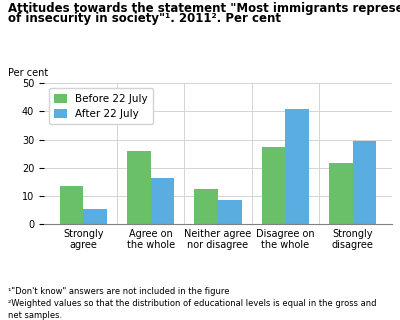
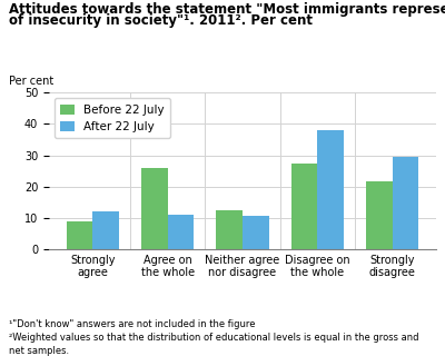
Before 22 July/Strongly agree: 13.5 -> 9.0
After 22 July/Strongly agree: 5.5 -> 12.0
After 22 July/Agree on the whole: 16.5 -> 11.0
After 22 July/Neither agree nor disagree: 8.5 -> 10.5
After 22 July/Disagree on the whole: 41.0 -> 38.0
